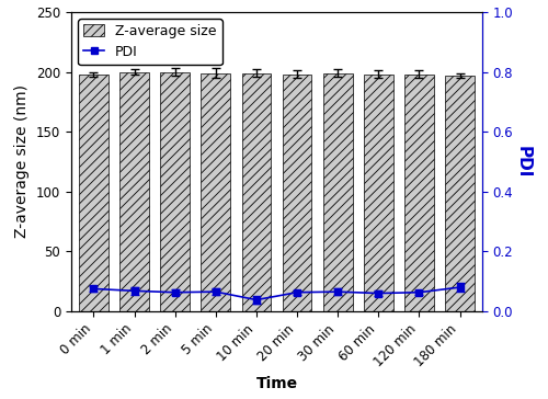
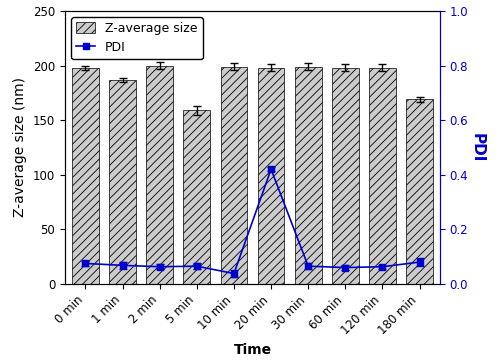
Z-average size/1 min: 200 -> 187
Z-average size/5 min: 199 -> 159
PDI/20 min: 0.063 -> 0.420
Z-average size/180 min: 197 -> 169
